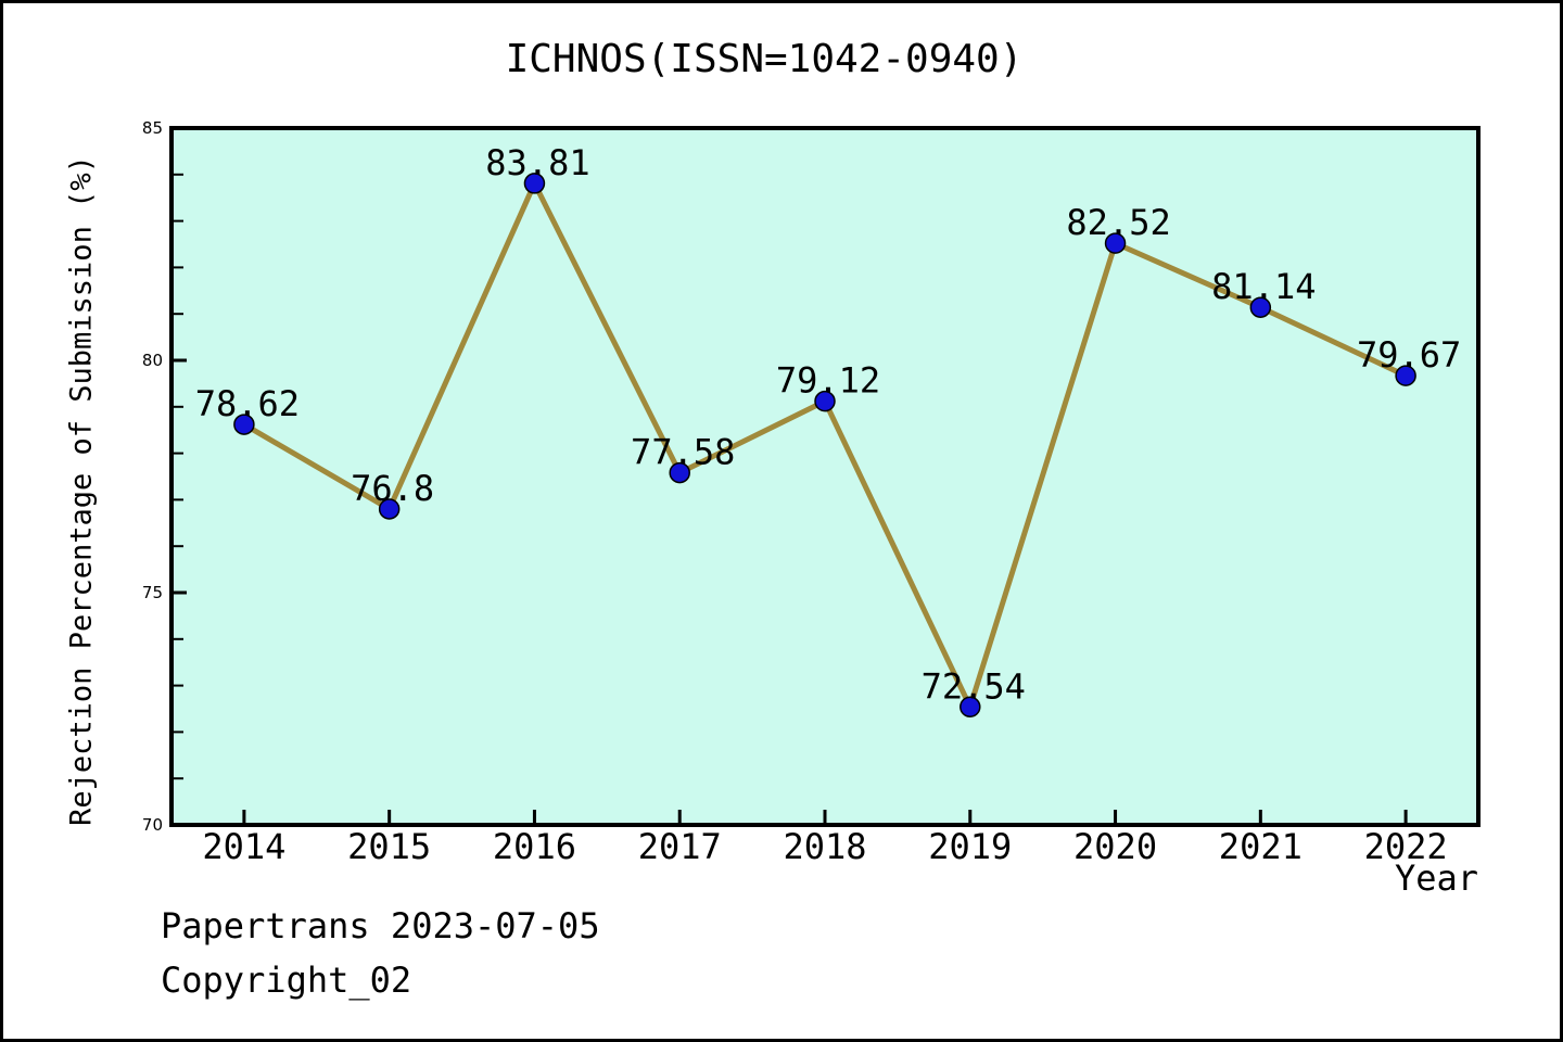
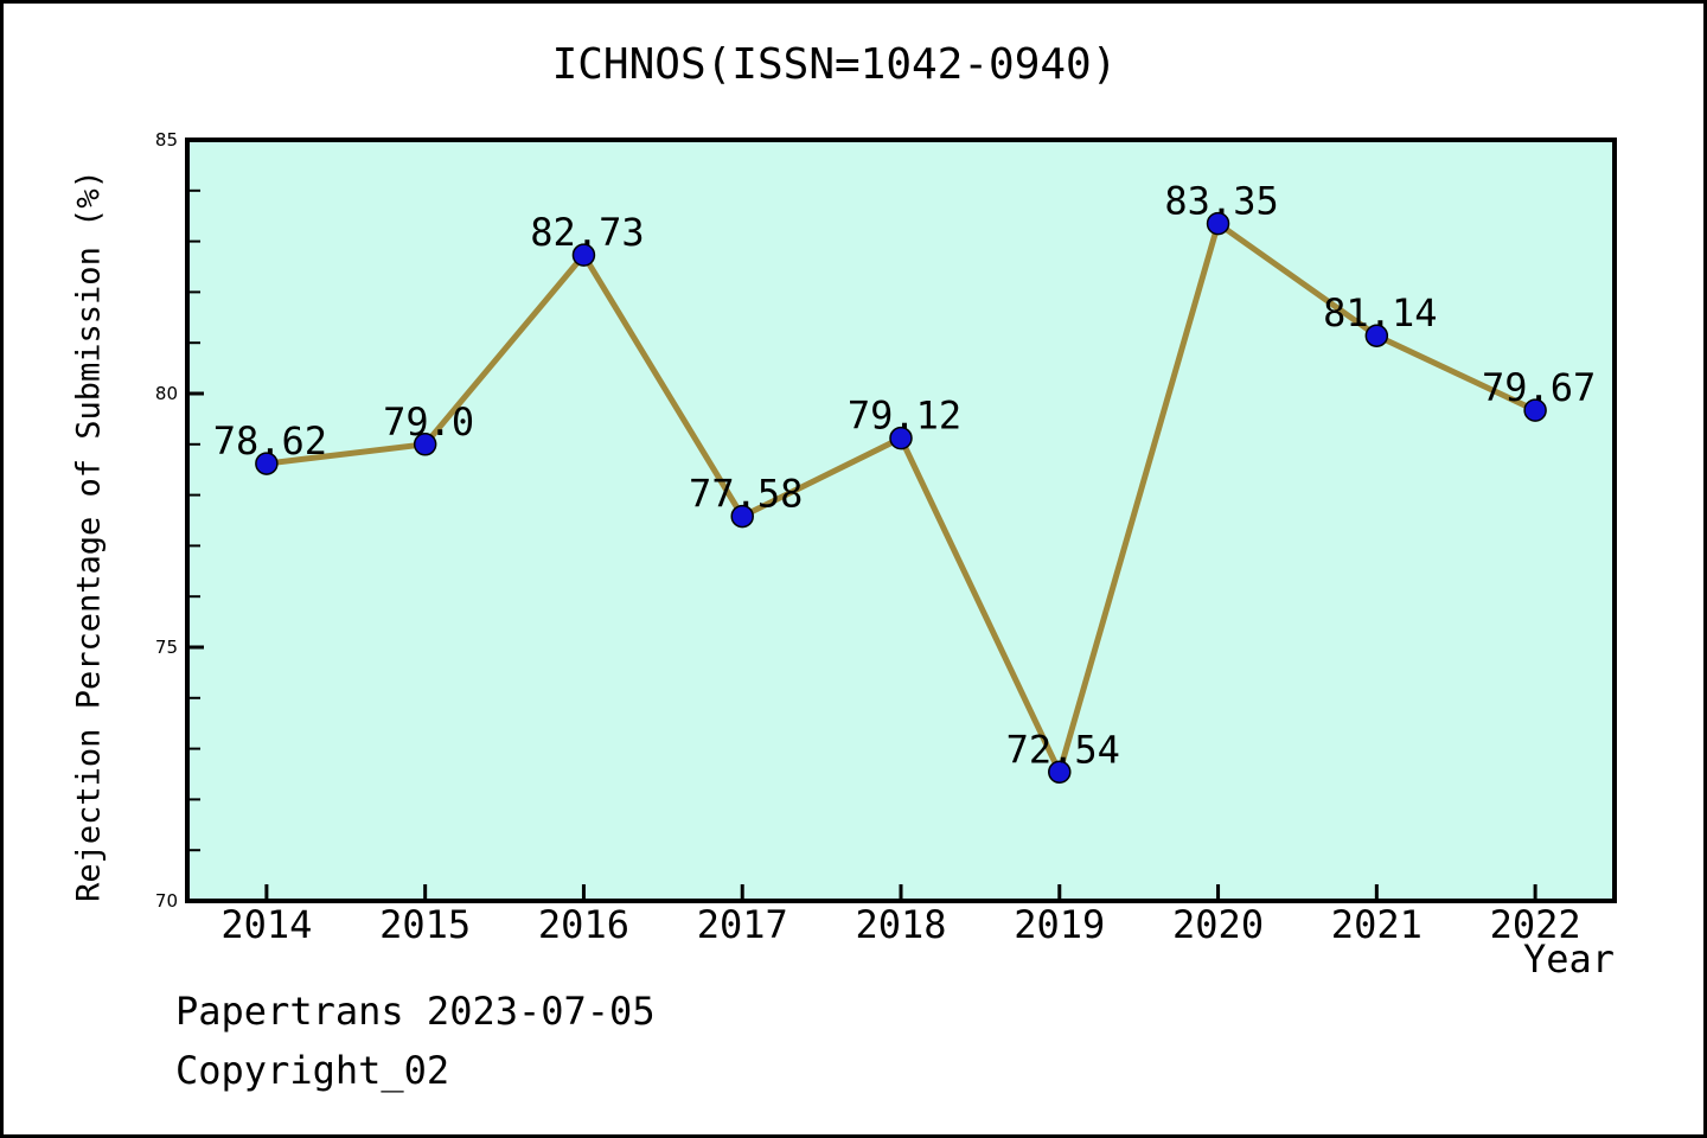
2015: 76.8 -> 79.0
2016: 83.81 -> 82.73
2020: 82.52 -> 83.35
